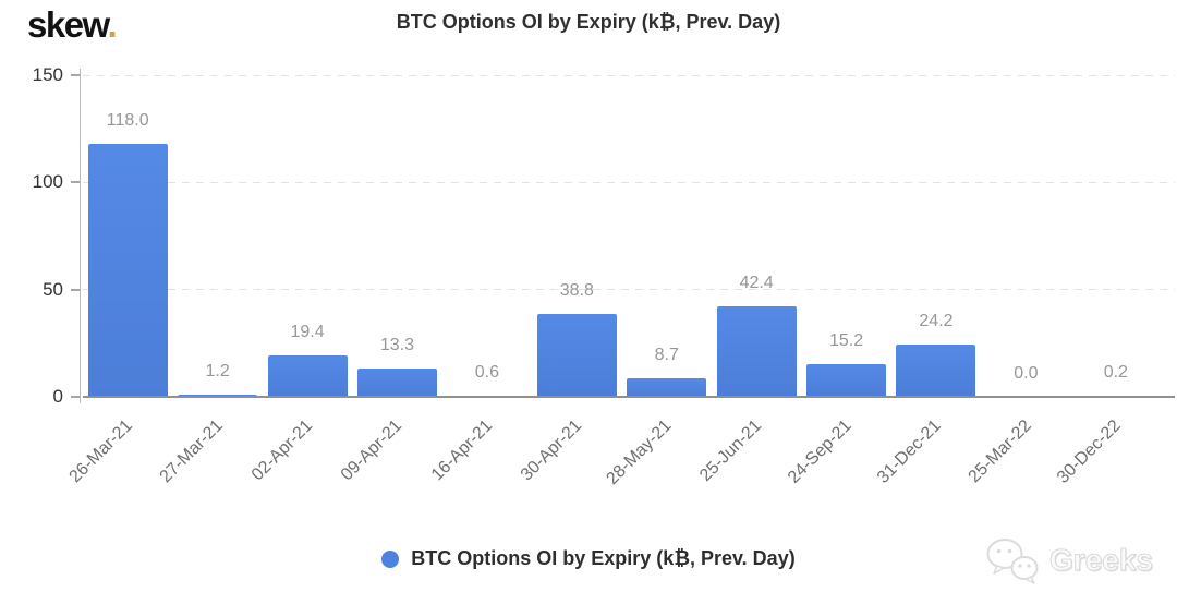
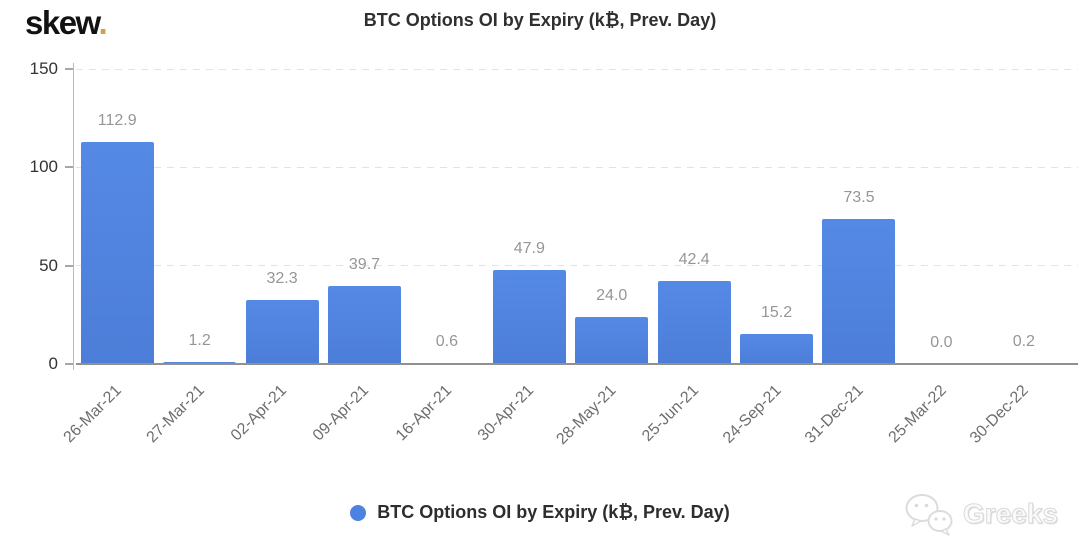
26-Mar-21: 118.0 -> 112.9
02-Apr-21: 19.4 -> 32.3
09-Apr-21: 13.3 -> 39.7
30-Apr-21: 38.8 -> 47.9
28-May-21: 8.7 -> 24.0
31-Dec-21: 24.2 -> 73.5
